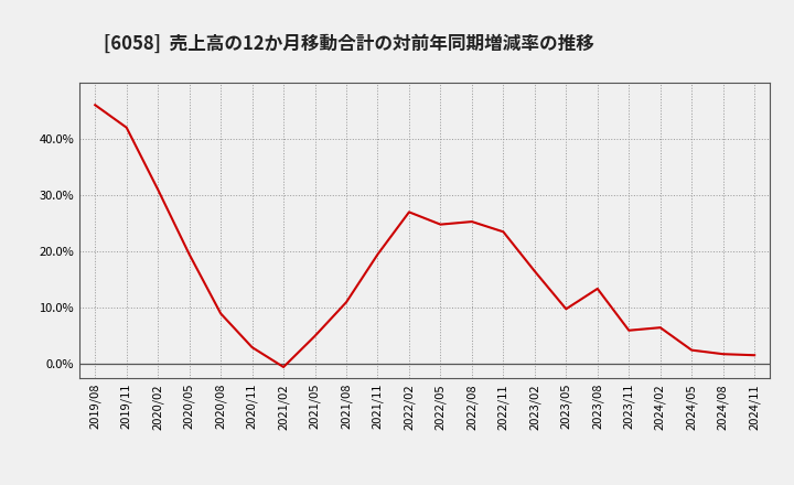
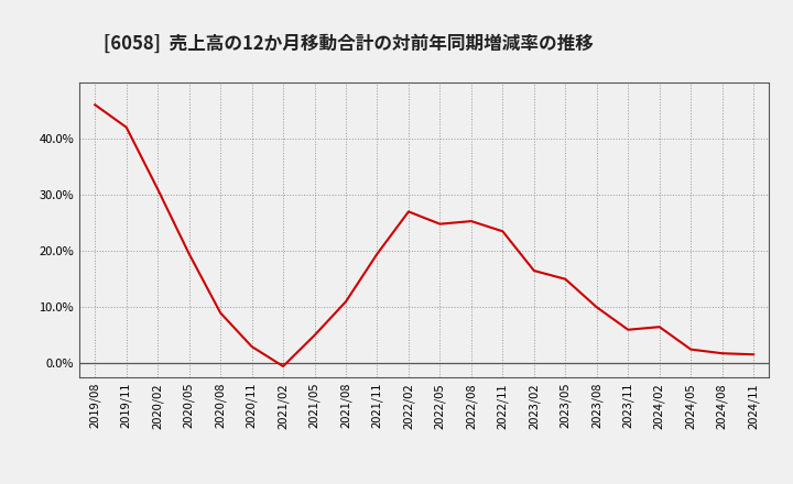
2023/05: 9.8% -> 15.0%
2023/08: 13.4% -> 10.0%
